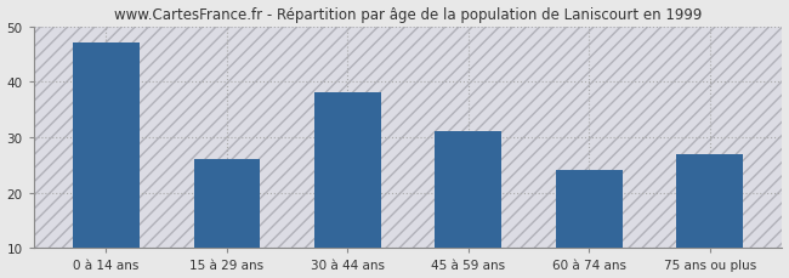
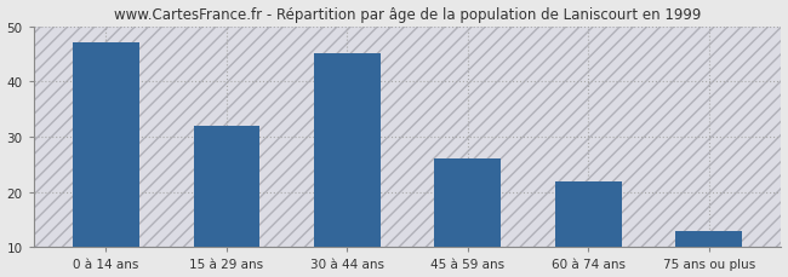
15 à 29 ans: 26 -> 32
30 à 44 ans: 38 -> 45
45 à 59 ans: 31 -> 26
60 à 74 ans: 24 -> 22
75 ans ou plus: 27 -> 13
